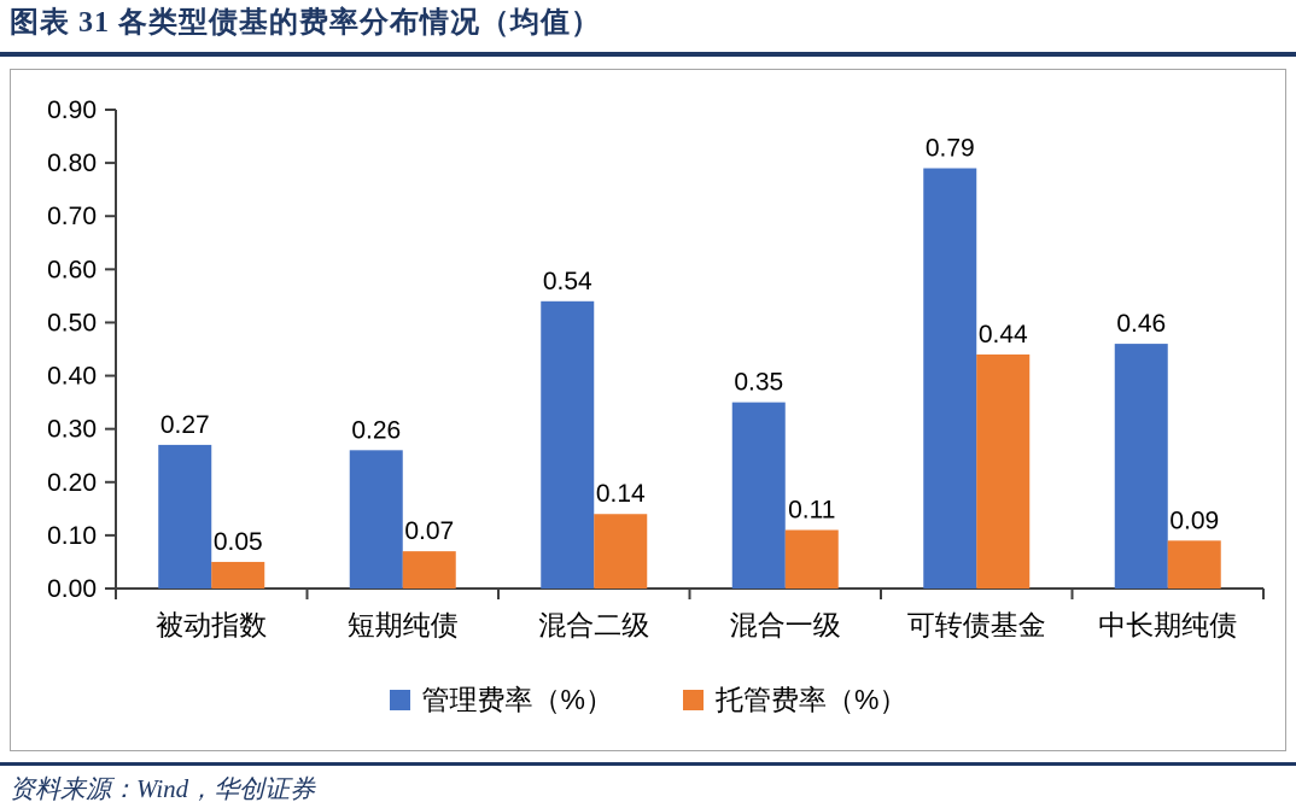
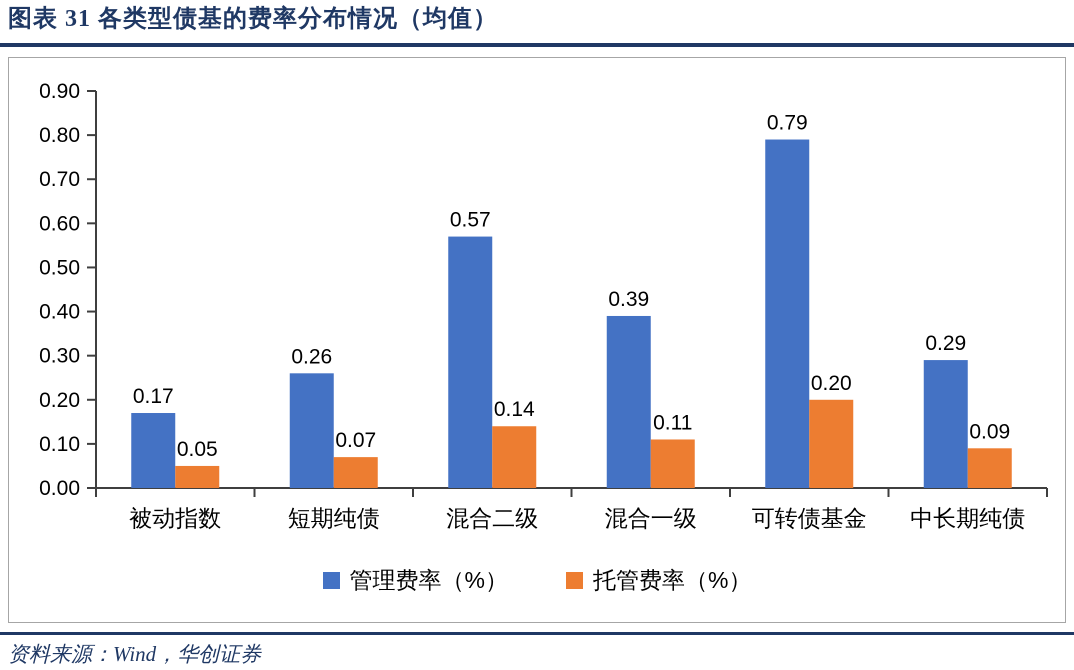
管理费率（%）/被动指数: 0.27 -> 0.17
管理费率（%）/混合二级: 0.54 -> 0.57
管理费率（%）/混合一级: 0.35 -> 0.39
托管费率（%）/可转债基金: 0.44 -> 0.20
管理费率（%）/中长期纯债: 0.46 -> 0.29
